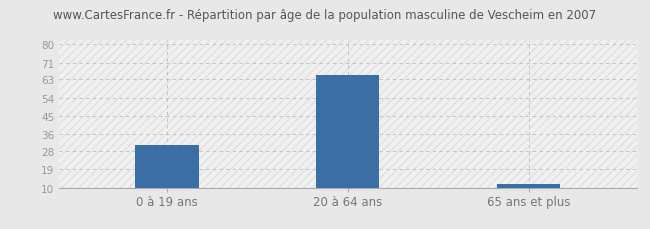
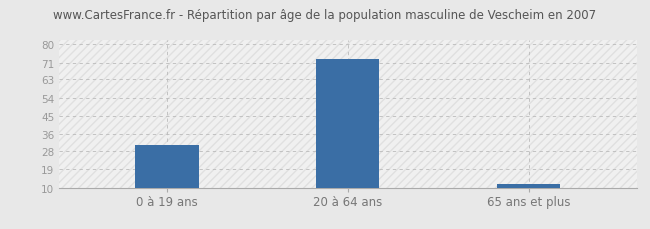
20 à 64 ans: 65 -> 73
